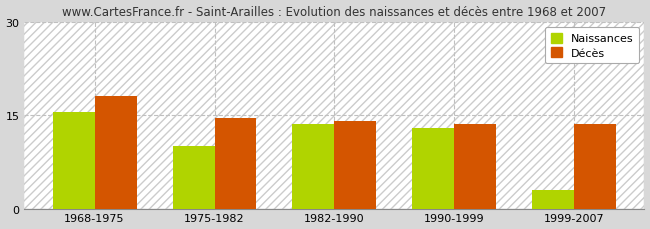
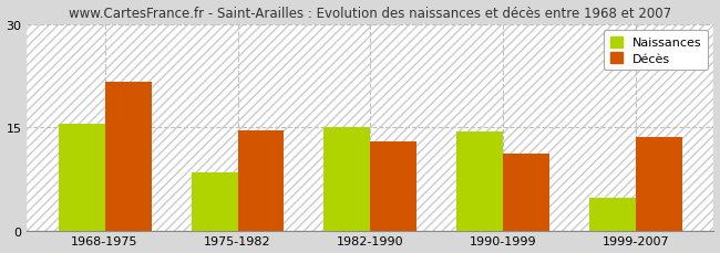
Décès/1968-1975: 18.0 -> 21.6
Naissances/1975-1982: 10.0 -> 8.4
Naissances/1982-1990: 13.5 -> 15.0
Décès/1982-1990: 14.0 -> 13.0
Naissances/1990-1999: 13.0 -> 14.4
Décès/1990-1999: 13.5 -> 11.2
Naissances/1999-2007: 3.0 -> 4.8
